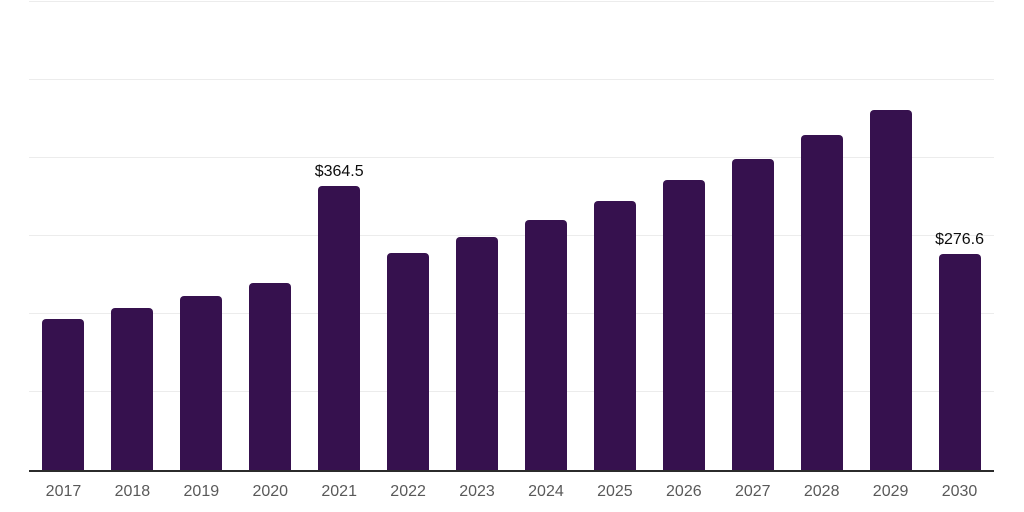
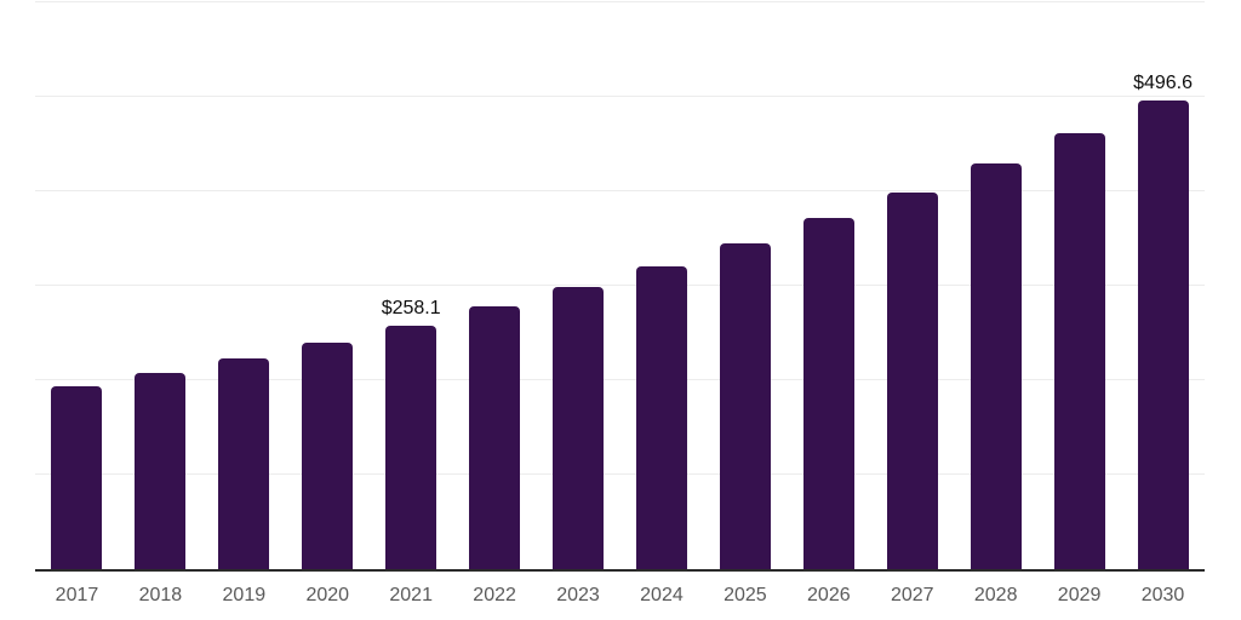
2021: $364.5 -> $258.1
2030: $276.6 -> $496.6
